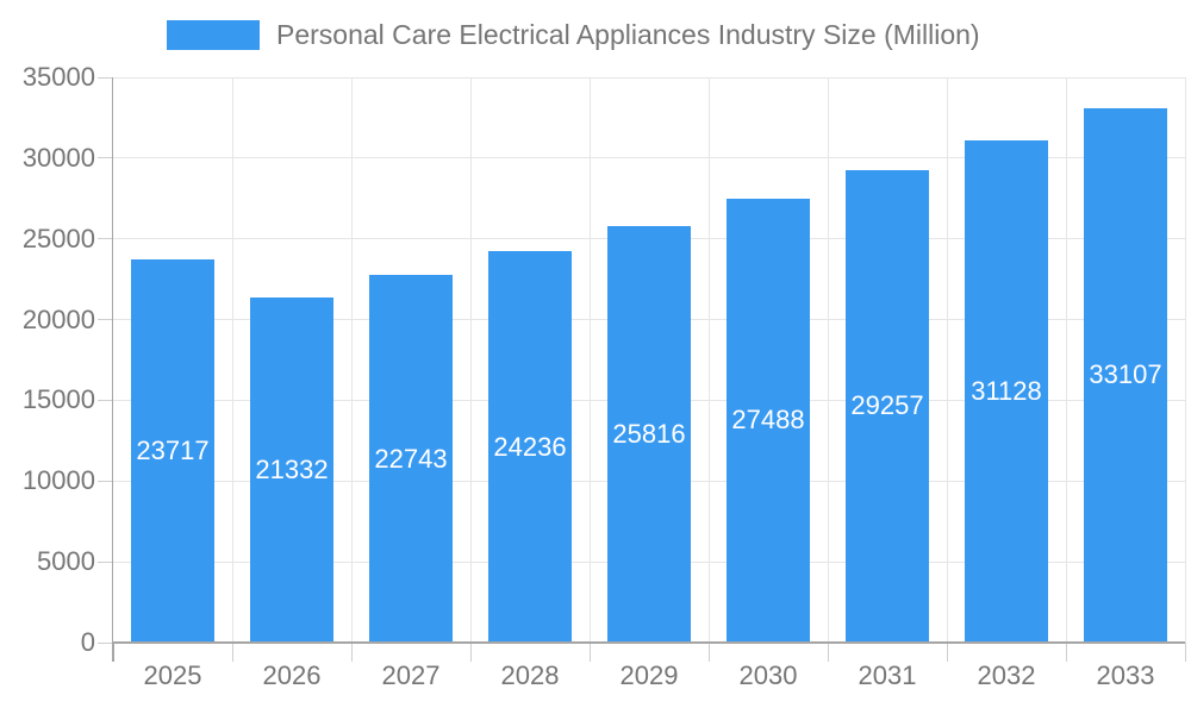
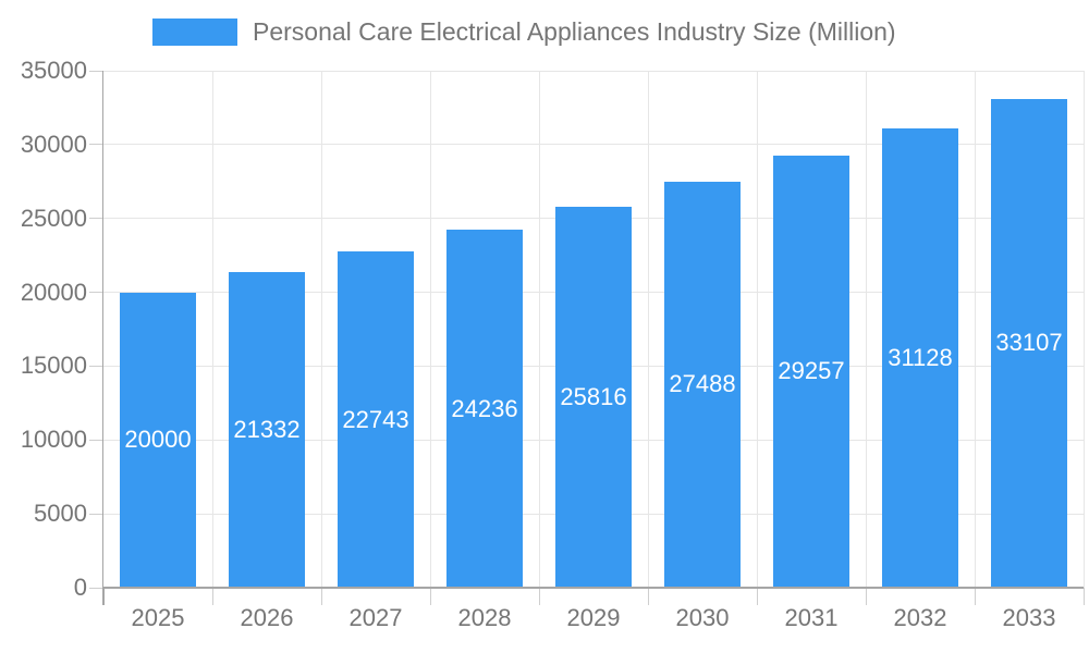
2025: 23717 -> 20000
